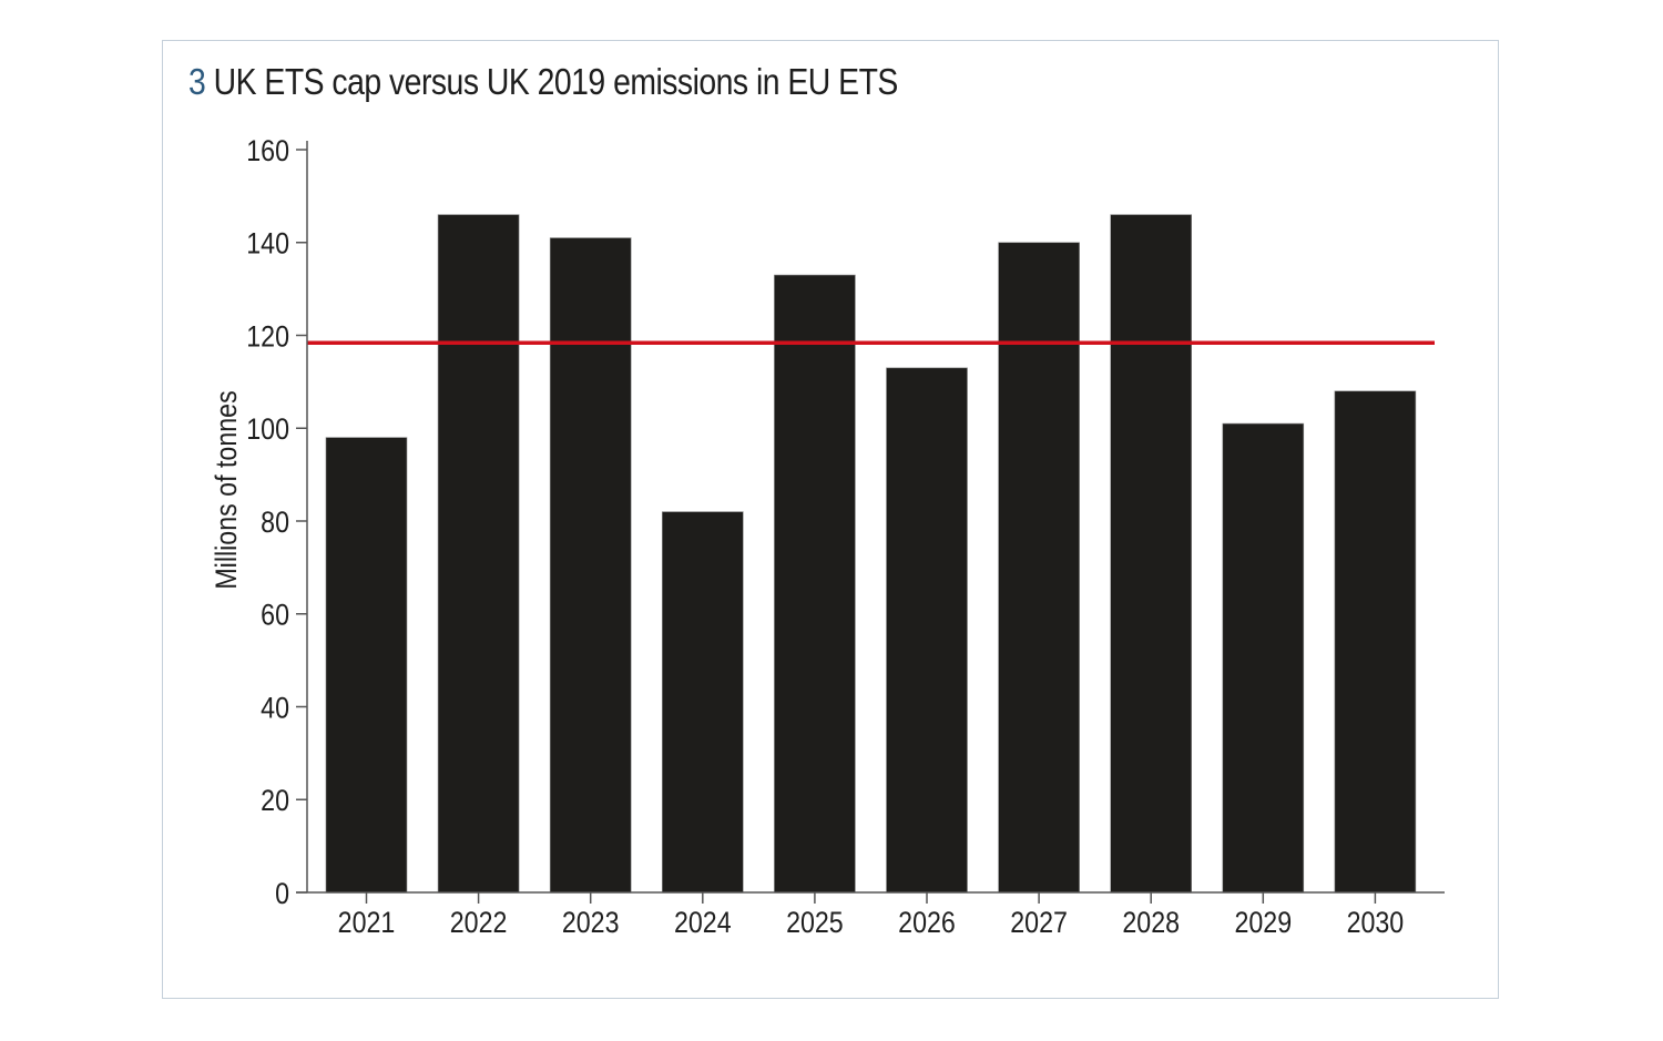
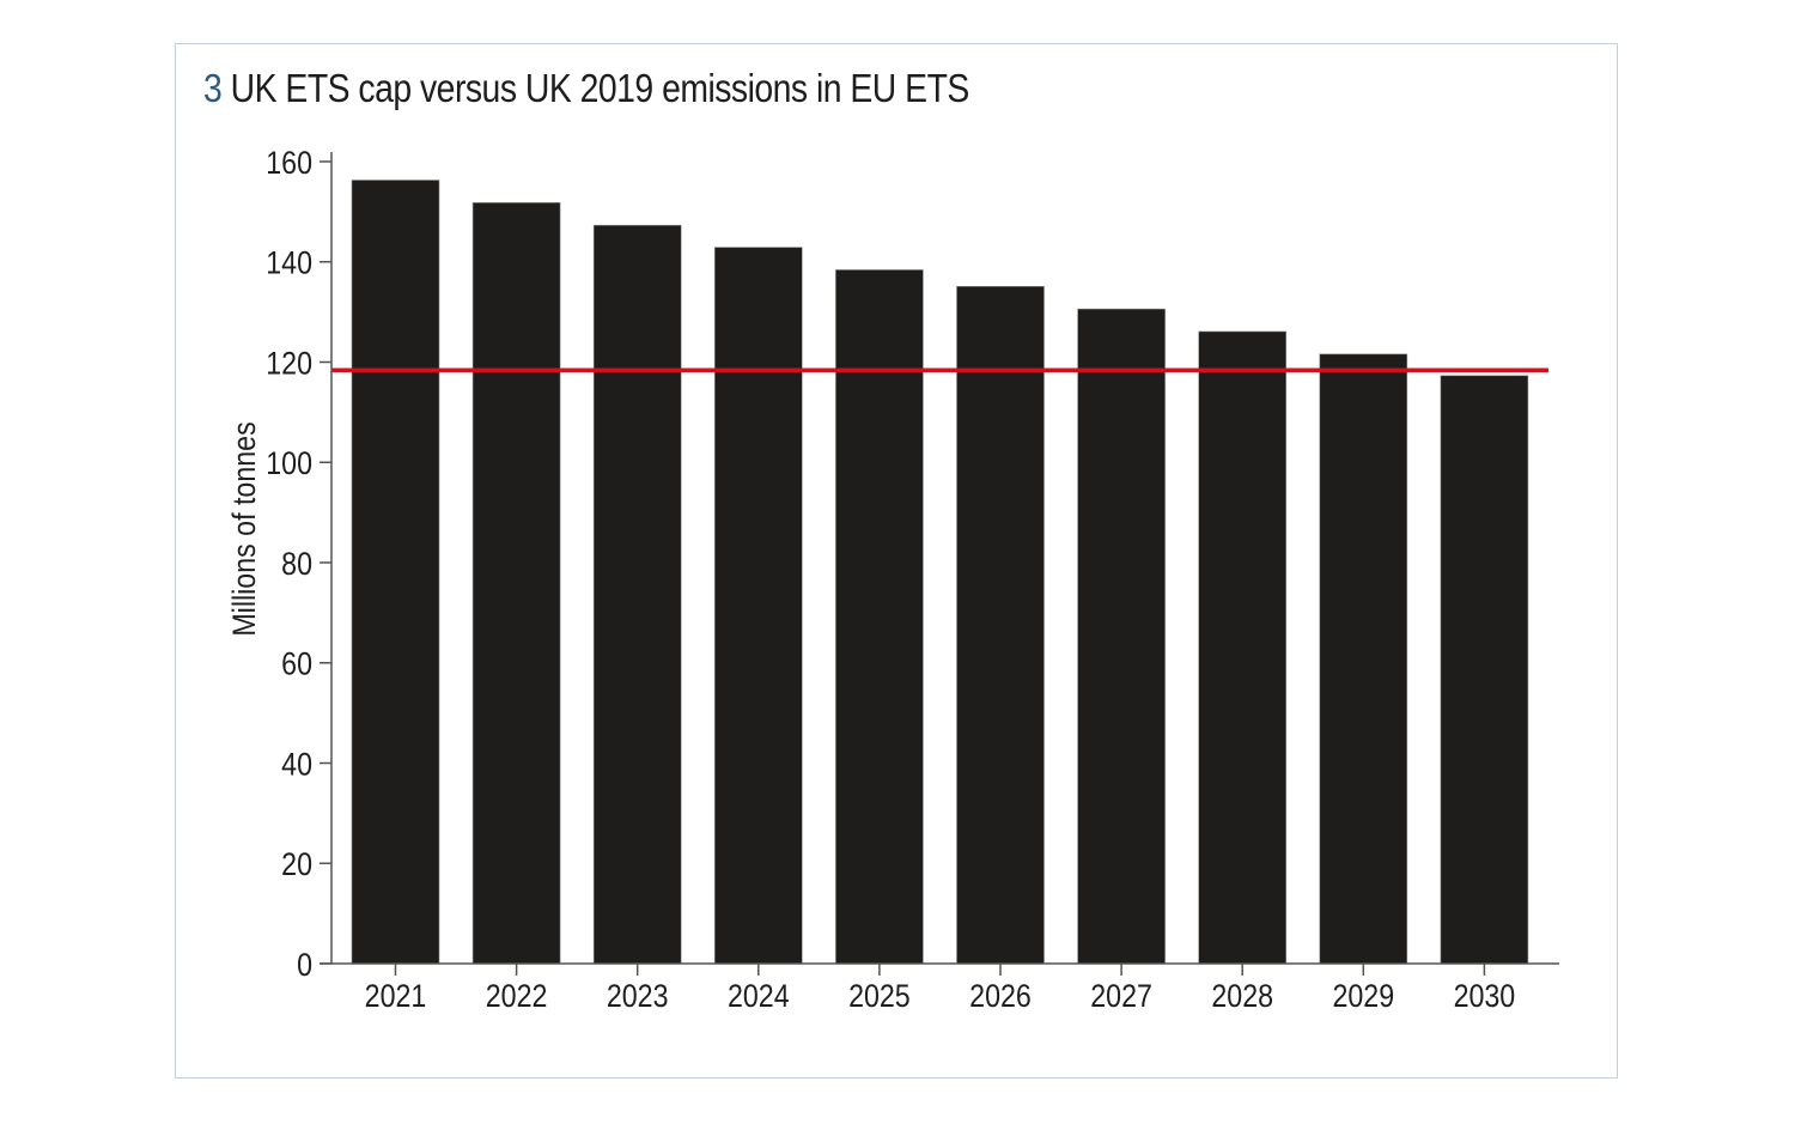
2021: 98 -> 156
2022: 146 -> 152
2023: 141 -> 147
2024: 82 -> 143
2025: 133 -> 138
2026: 113 -> 135
2027: 140 -> 131
2028: 146 -> 126
2029: 101 -> 122
2030: 108 -> 117
